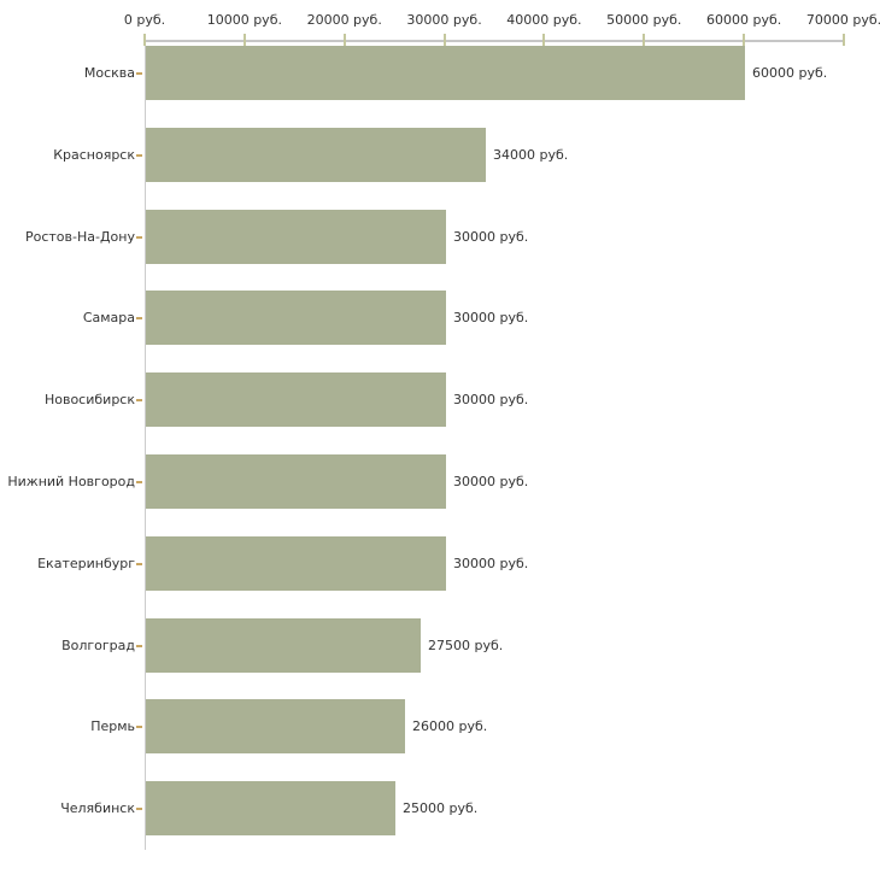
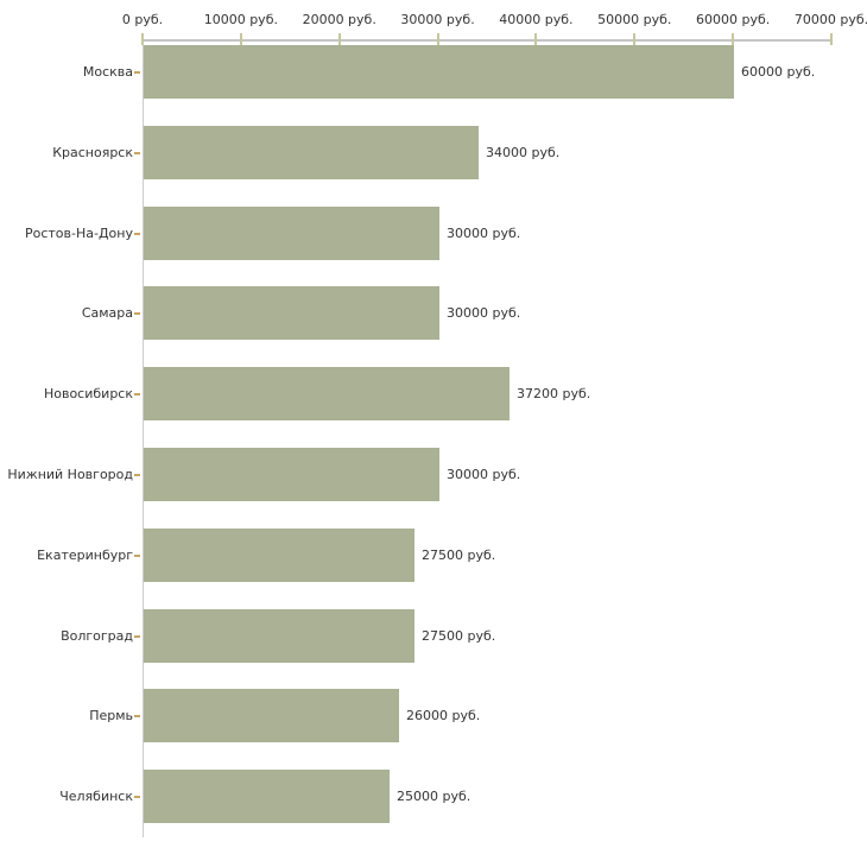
Новосибирск: 30000 -> 37200
Екатеринбург: 30000 -> 27500
